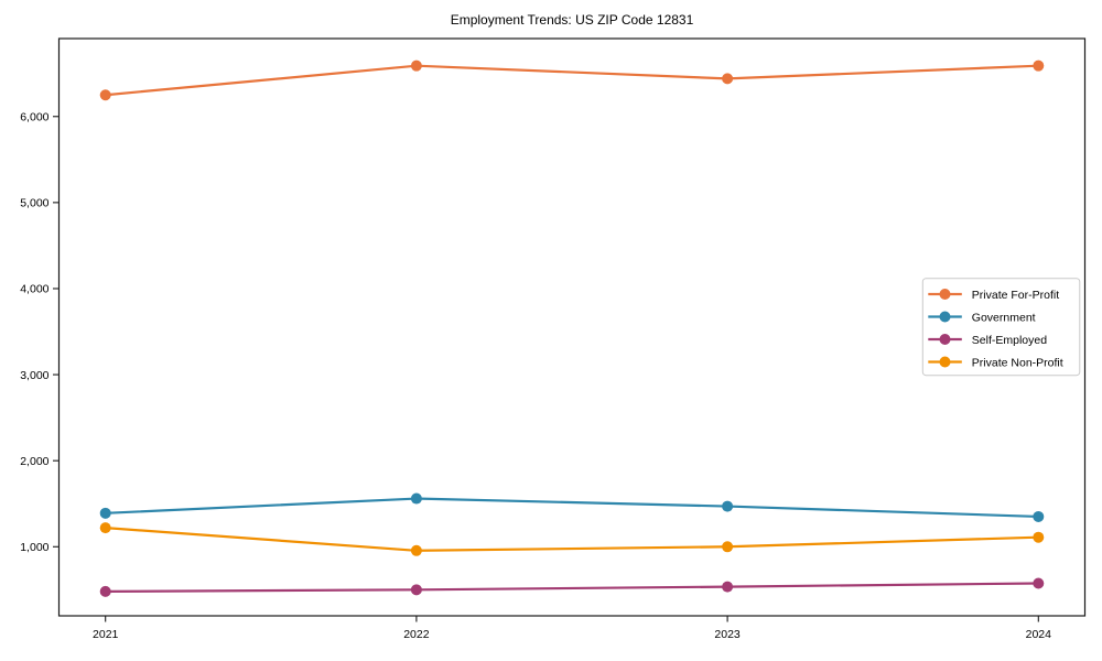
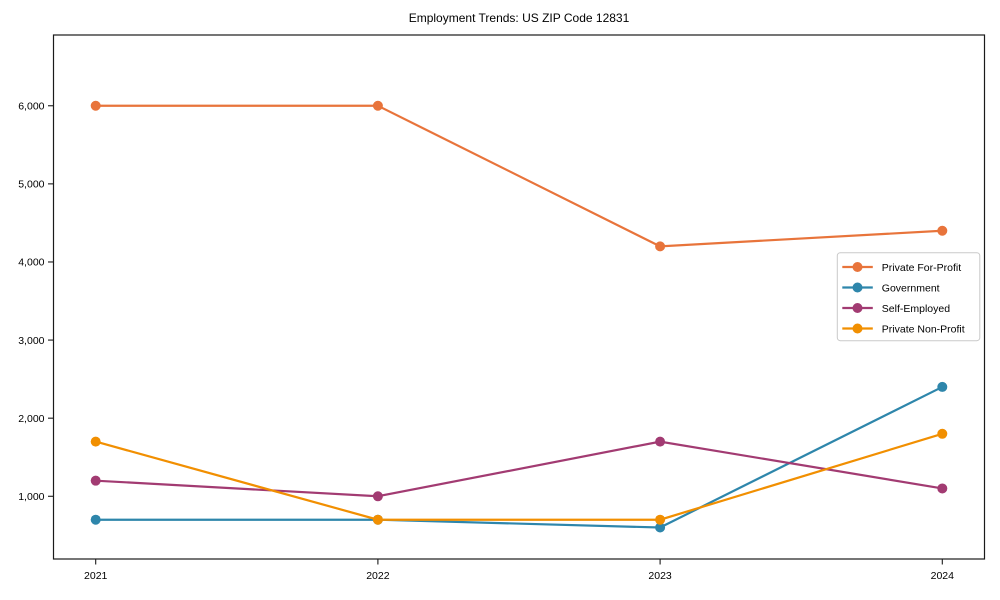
Private For-Profit/2021: 6200 -> 6000
Government/2021: 1400 -> 700
Self-Employed/2021: 500 -> 1200
Private Non-Profit/2021: 1200 -> 1700
Private For-Profit/2022: 6600 -> 6000
Government/2022: 1600 -> 700
Self-Employed/2022: 500 -> 1000
Private Non-Profit/2022: 1000 -> 700
Private For-Profit/2023: 6400 -> 4200
Government/2023: 1500 -> 600
Self-Employed/2023: 500 -> 1700
Private Non-Profit/2023: 1000 -> 700
Private For-Profit/2024: 6600 -> 4400
Government/2024: 1400 -> 2400
Self-Employed/2024: 600 -> 1100
Private Non-Profit/2024: 1100 -> 1800
